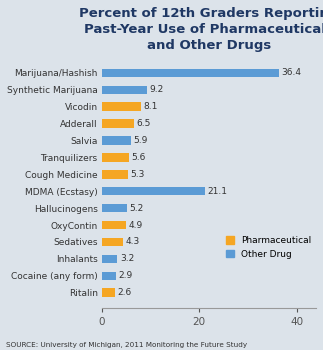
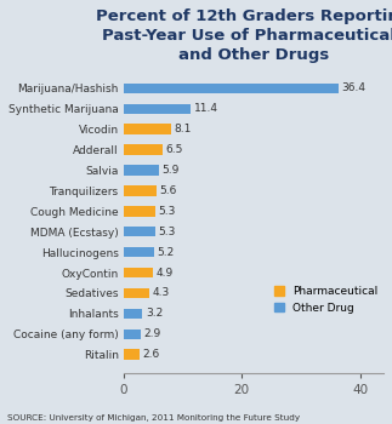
Synthetic Marijuana: 9.2 -> 11.4
MDMA (Ecstasy): 21.1 -> 5.3
